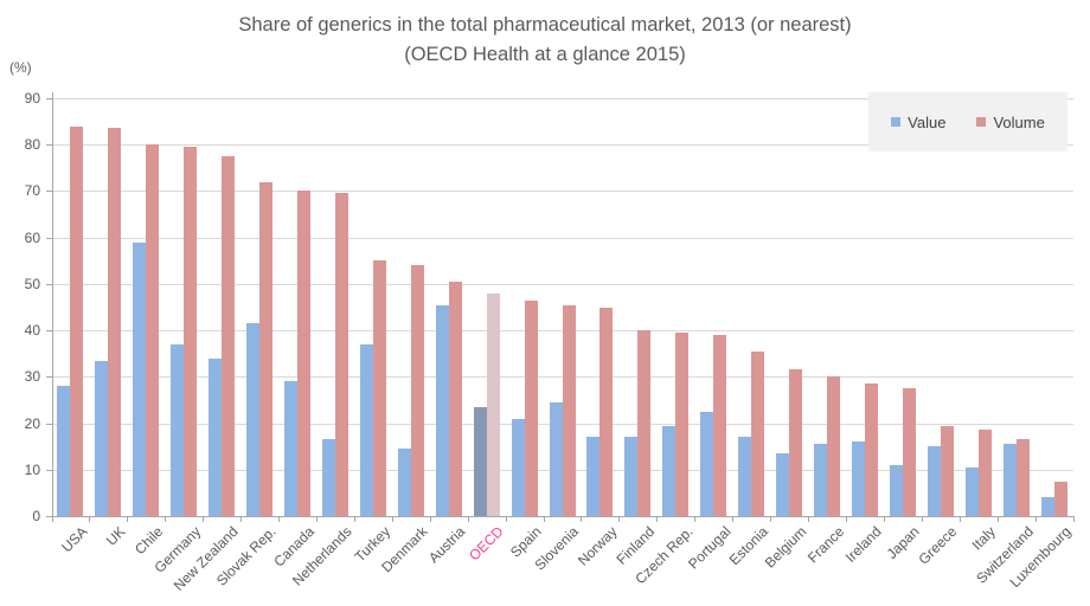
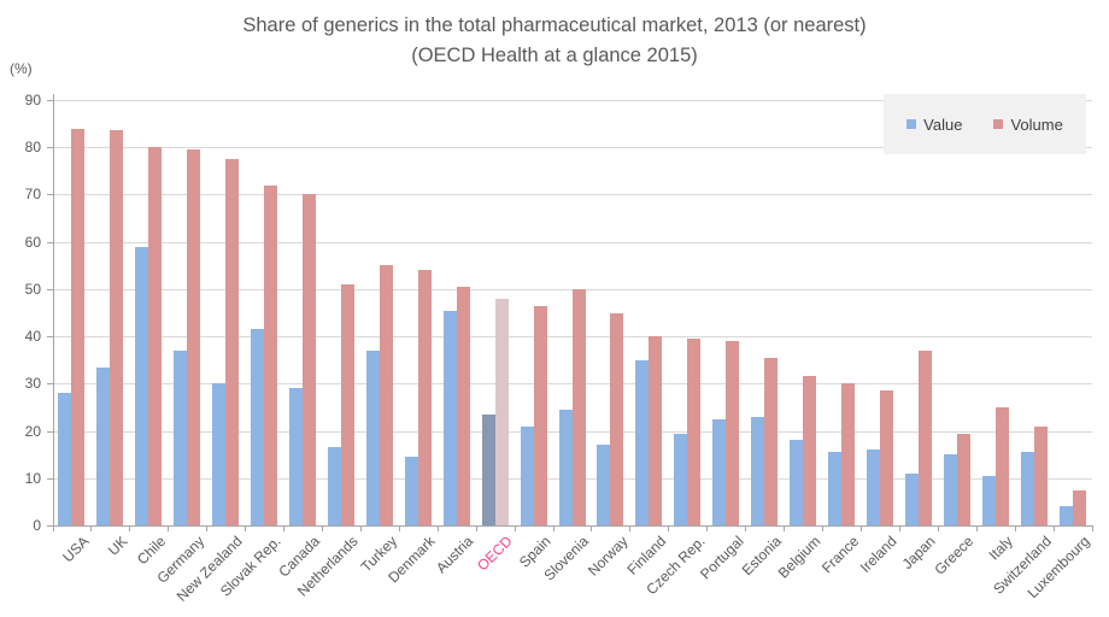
Value/New Zealand: 34 -> 30
Volume/Netherlands: 70 -> 51
Volume/Slovenia: 46 -> 50
Value/Finland: 17 -> 35
Value/Estonia: 17 -> 23
Value/Belgium: 14 -> 18
Volume/Japan: 28 -> 37
Volume/Italy: 18 -> 25
Volume/Switzerland: 16 -> 21
